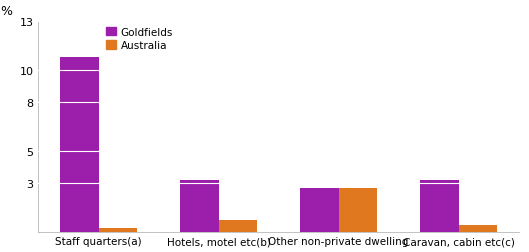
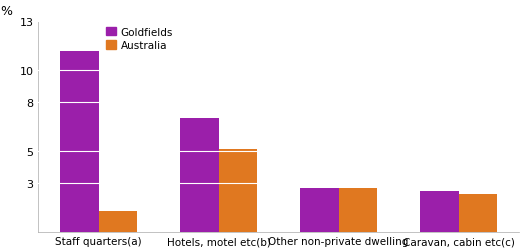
Goldfields/Staff quarters(a): 10.8 -> 11.2
Australia/Staff quarters(a): 0.2 -> 1.3
Goldfields/Hotels, motel etc(b): 3.2 -> 7.0
Australia/Hotels, motel etc(b): 0.7 -> 5.1
Goldfields/Caravan, cabin etc(c): 3.2 -> 2.5
Australia/Caravan, cabin etc(c): 0.4 -> 2.3
